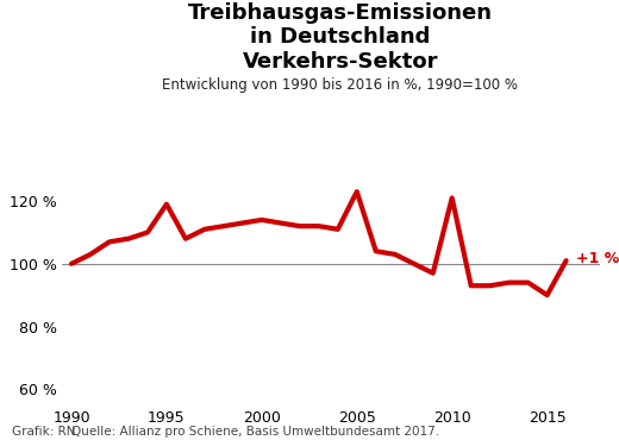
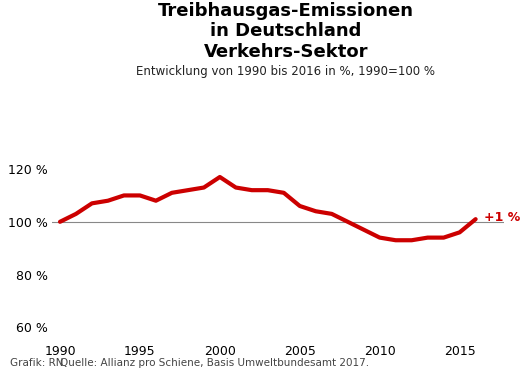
1995: 119 % -> 110 %
2000: 114 % -> 117 %
2005: 123 % -> 106 %
2010: 121 % -> 94 %
2015: 90 % -> 96 %
